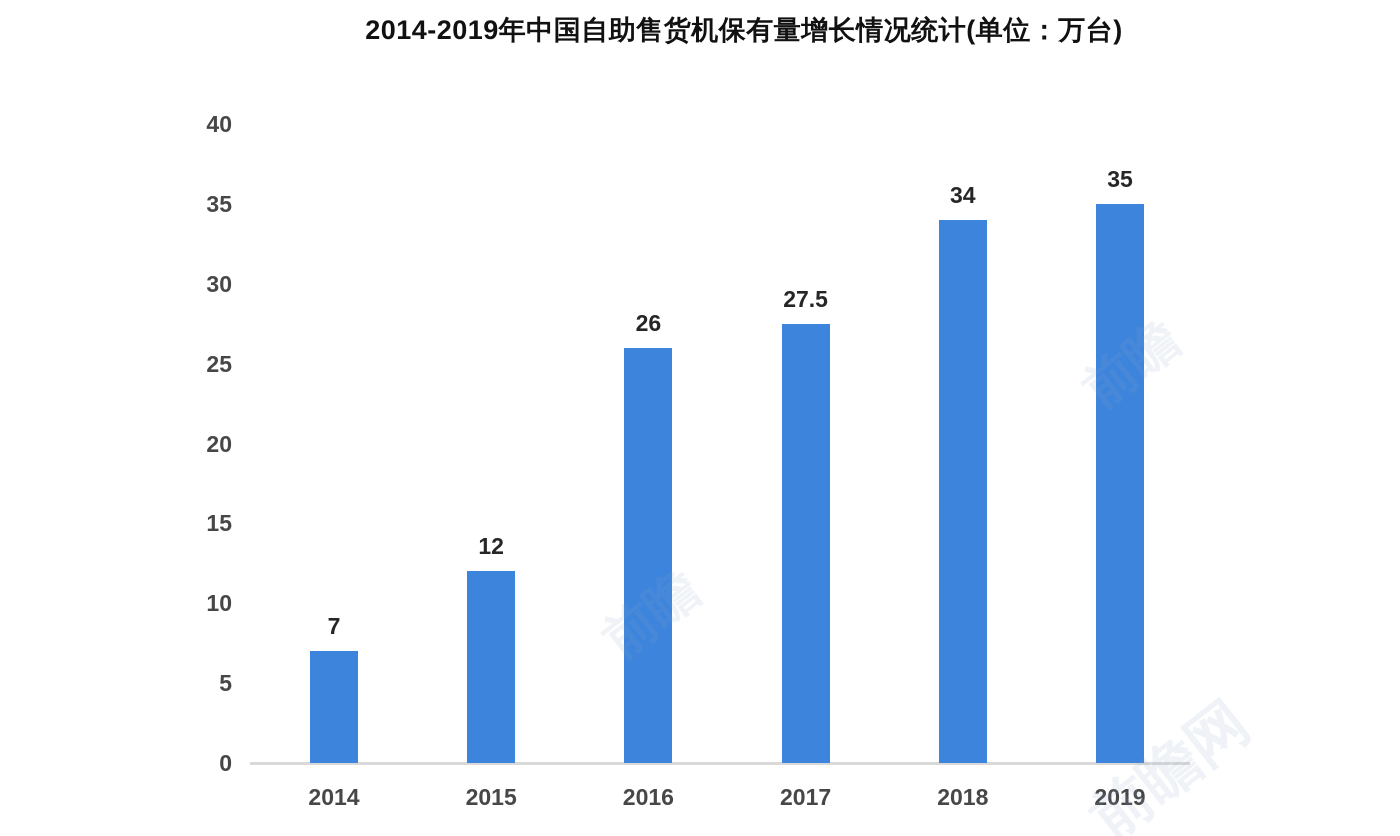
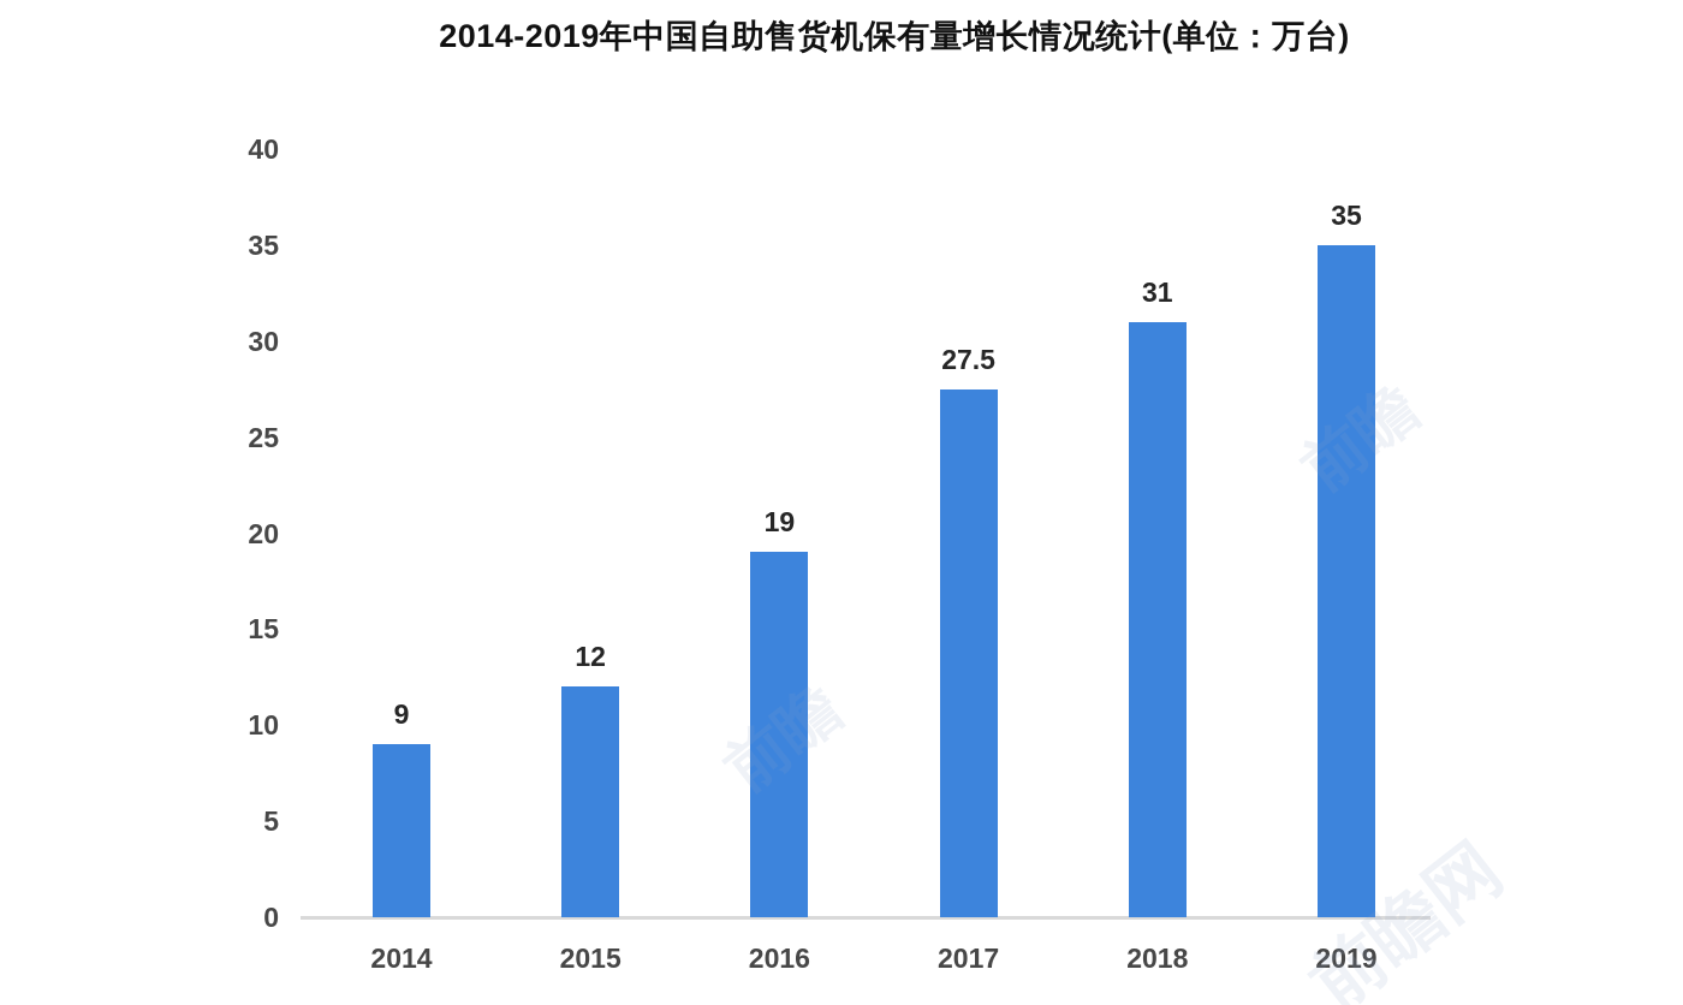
2014: 7 -> 9
2016: 26 -> 19
2018: 34 -> 31
